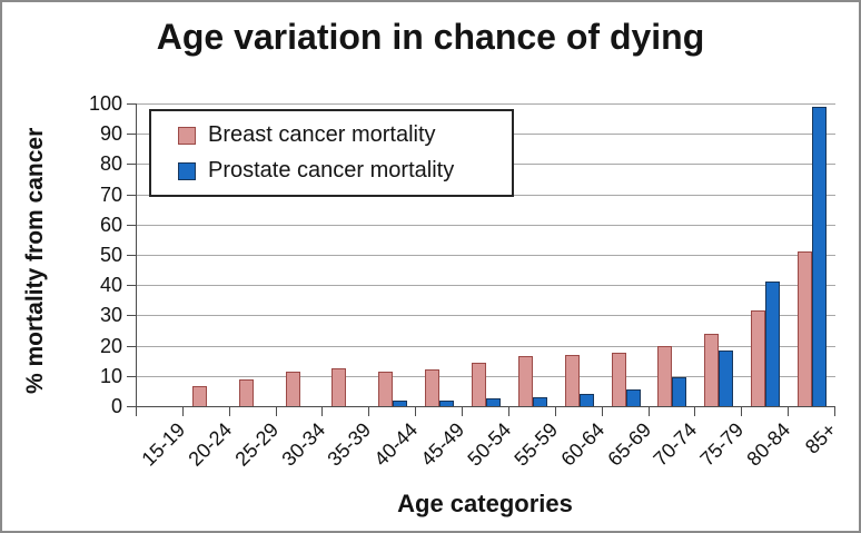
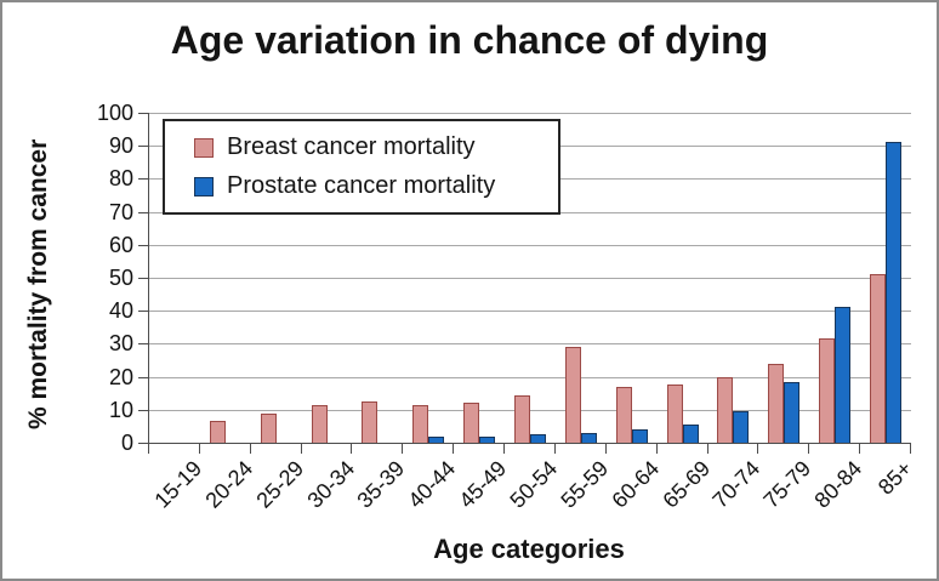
Breast cancer mortality/55-59: 16 -> 29
Prostate cancer mortality/85+: 99 -> 91
